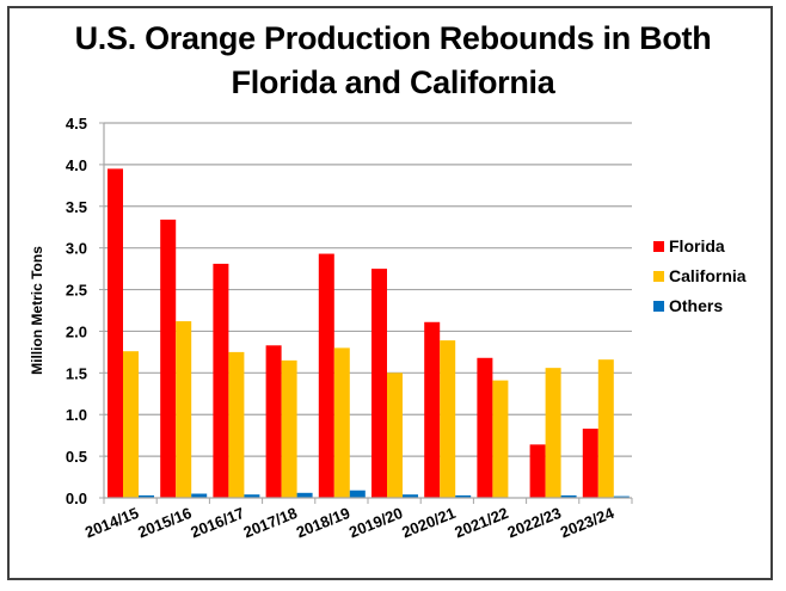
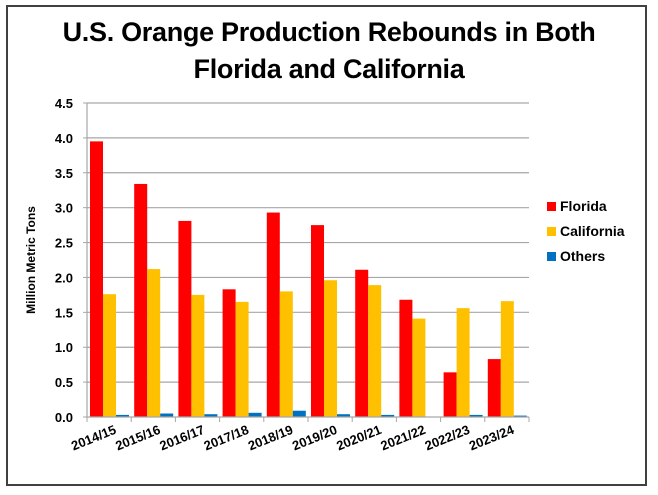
California/2019/20: 1.5 -> 2.0
